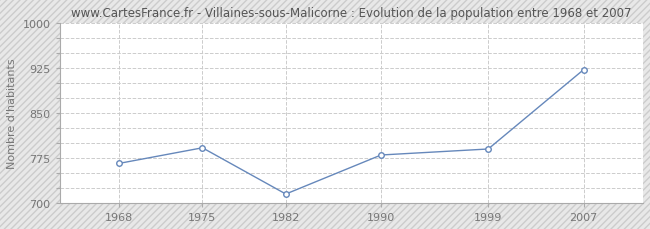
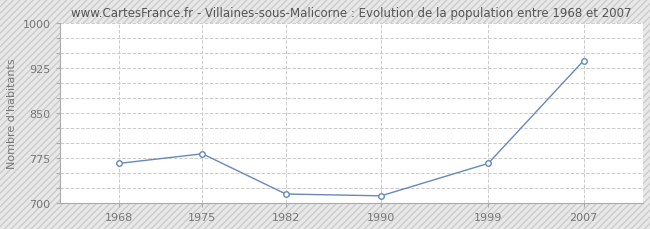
1975: 792 -> 782
1990: 780 -> 712
1999: 790 -> 766
2007: 922 -> 937
